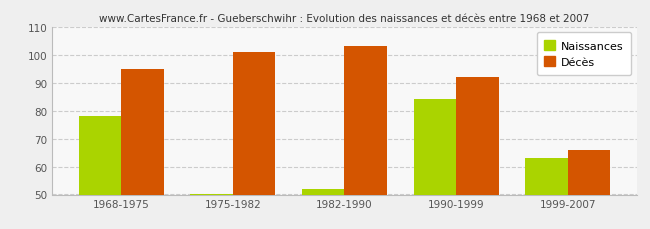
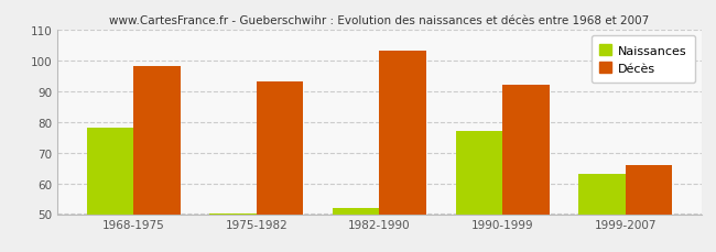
Décès/1968-1975: 95 -> 98
Décès/1975-1982: 101 -> 93
Naissances/1990-1999: 84 -> 77
